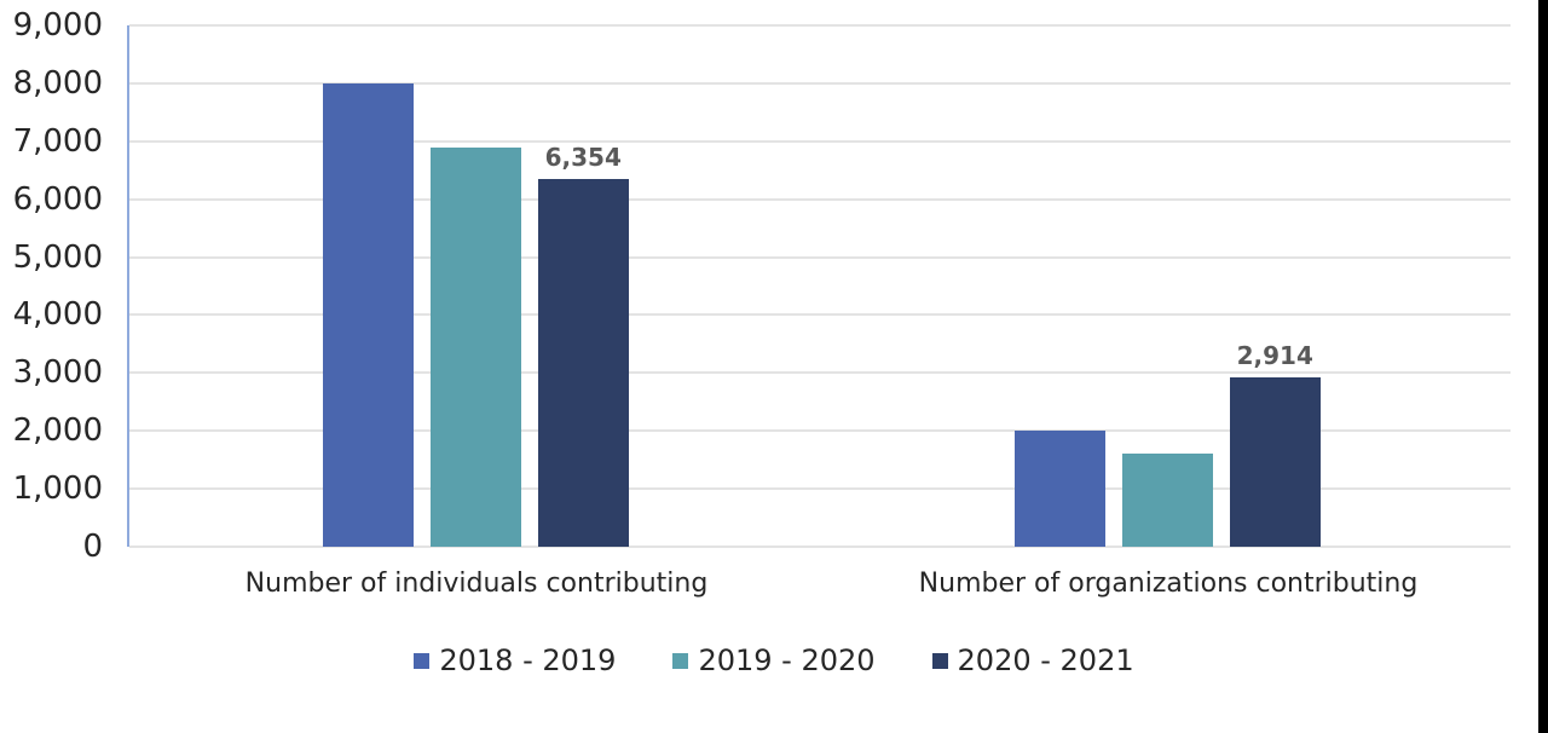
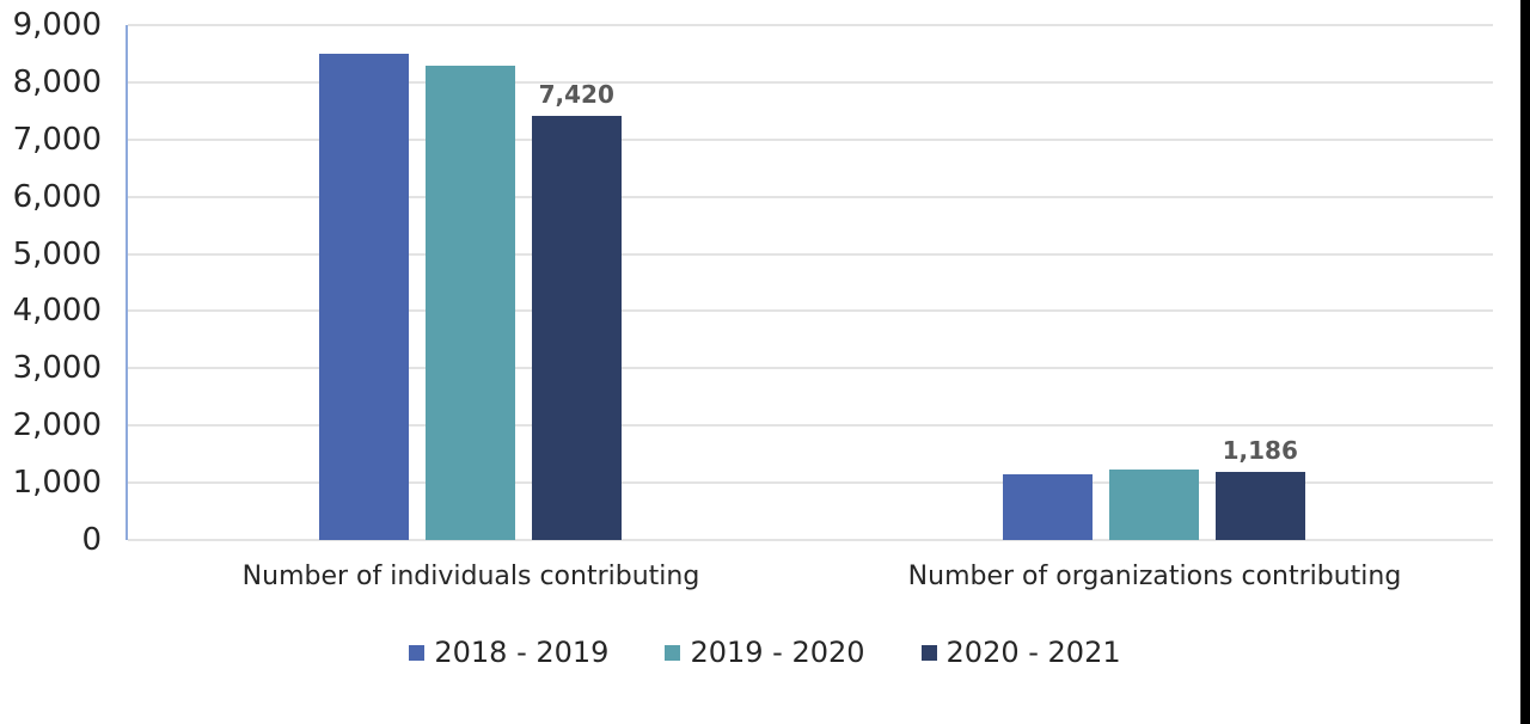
2018 - 2019/Number of individuals contributing: 8000 -> 8500
2019 - 2020/Number of individuals contributing: 6900 -> 8300
2020 - 2021/Number of individuals contributing: 6,354 -> 7,420
2018 - 2019/Number of organizations contributing: 2000 -> 1100
2019 - 2020/Number of organizations contributing: 1600 -> 1200
2020 - 2021/Number of organizations contributing: 2,914 -> 1,186
